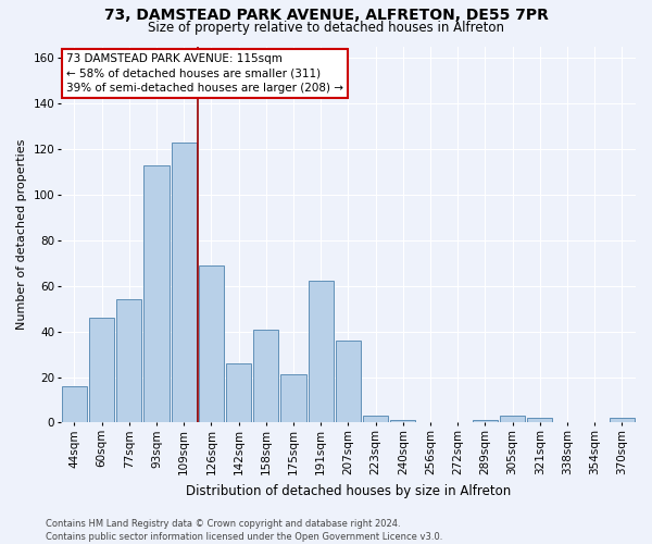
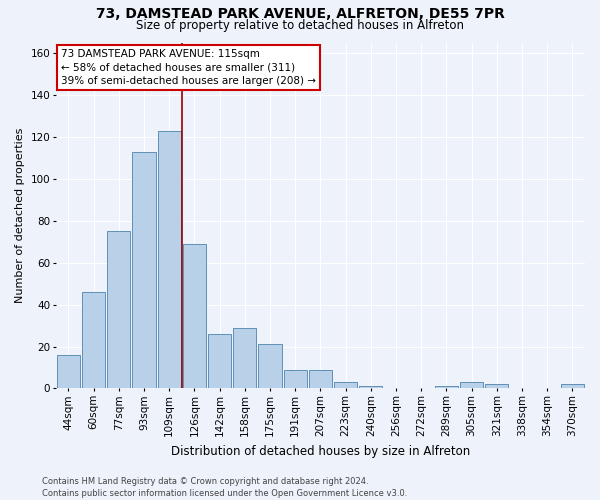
77sqm: 54 -> 75
158sqm: 41 -> 29
191sqm: 62 -> 9
207sqm: 36 -> 9
